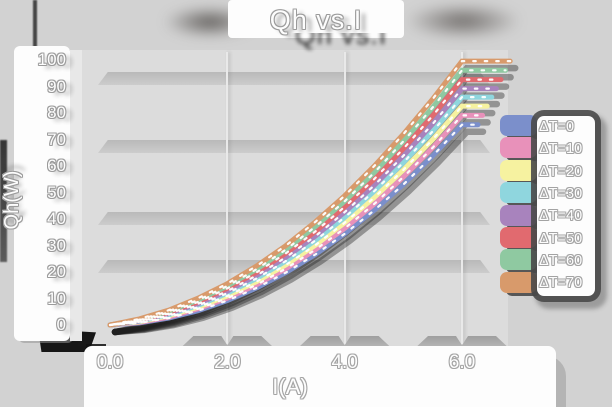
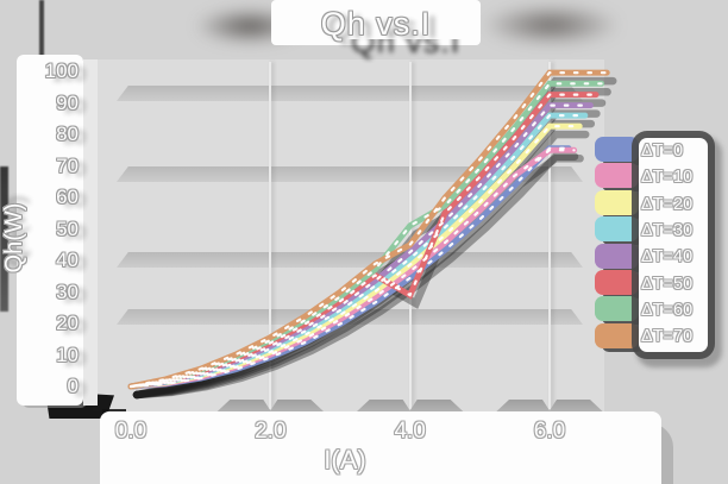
ΔT=50/4.0: 45 -> 29
ΔT=60/4.0: 47 -> 51
ΔT=70/4.0: 49 -> 45
ΔT=10/6.0: 79 -> 75
